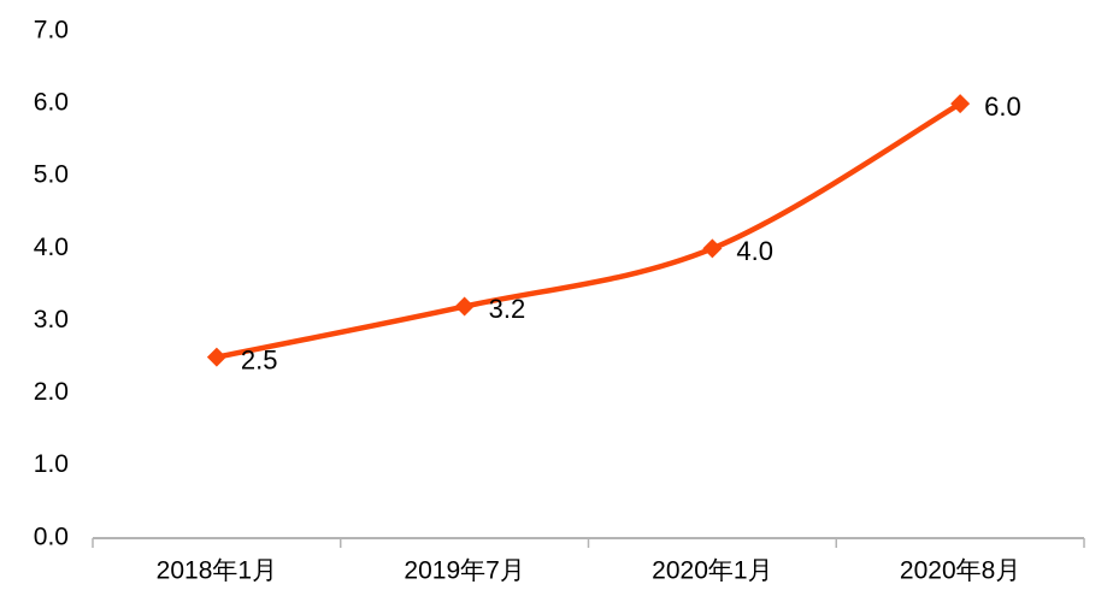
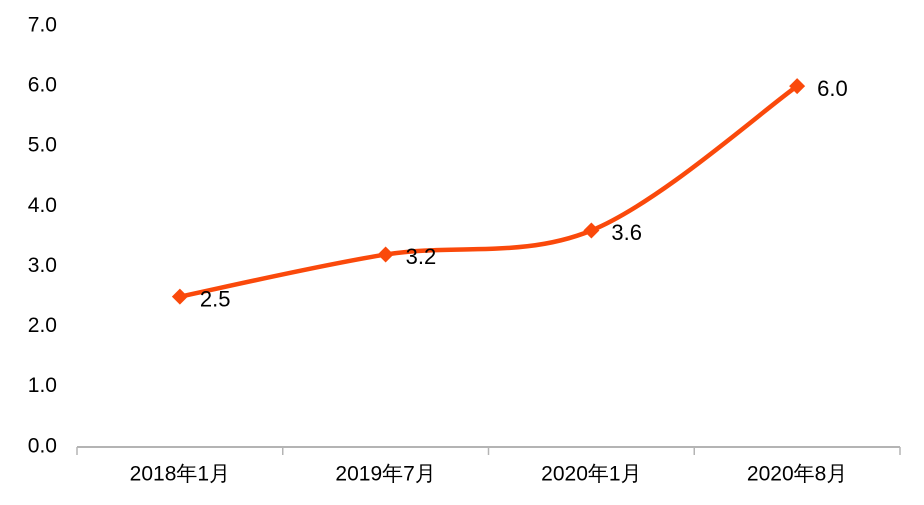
2020年1月: 4.0 -> 3.6
